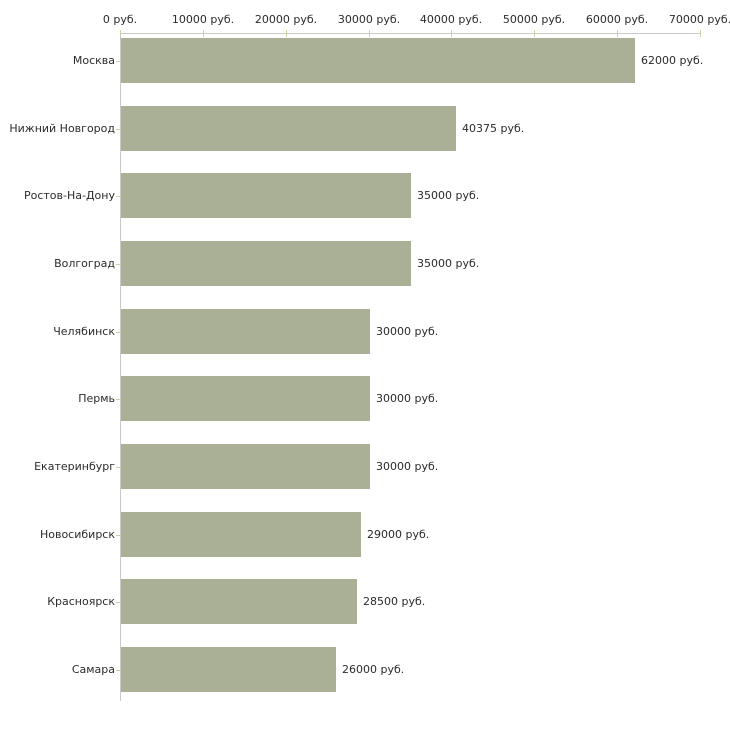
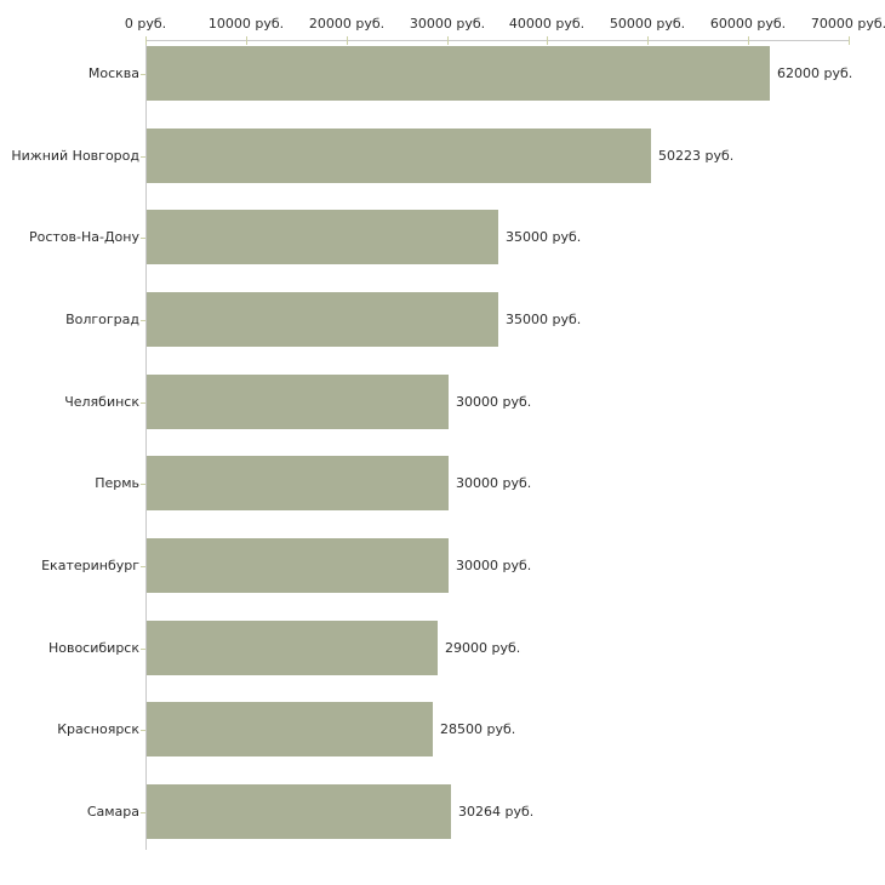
Нижний Новгород: 40375 -> 50223
Самара: 26000 -> 30264
